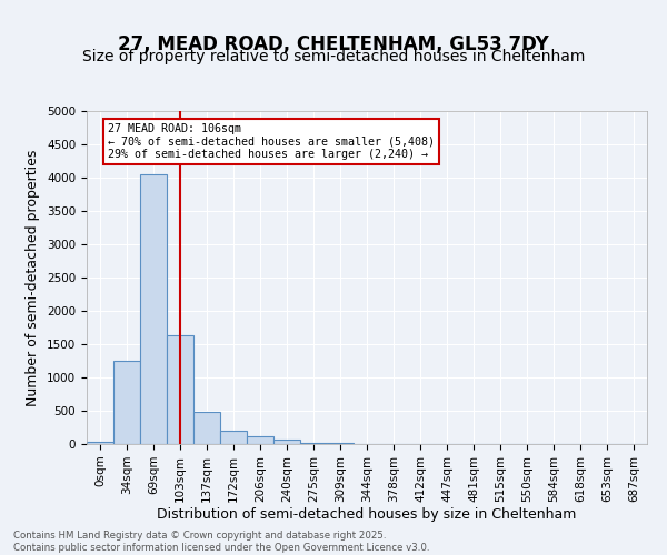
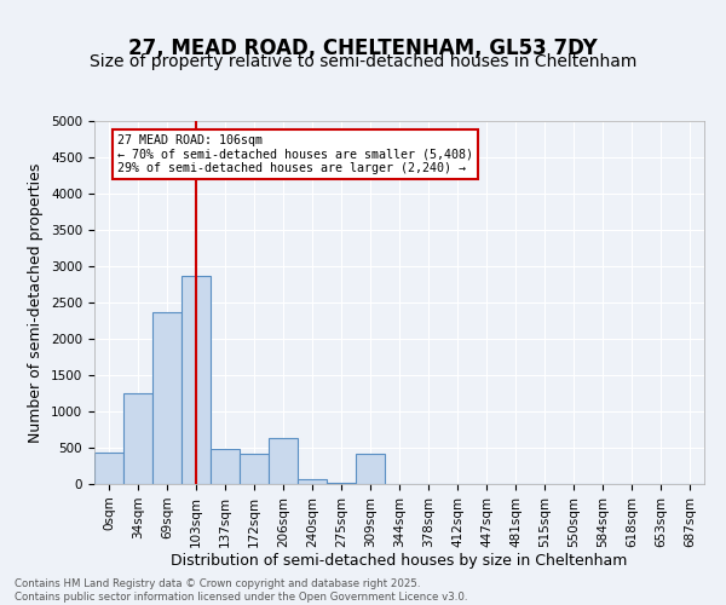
0sqm: 30 -> 440
69sqm: 4050 -> 2360
103sqm: 1630 -> 2860
172sqm: 200 -> 420
206sqm: 110 -> 640
309sqm: 10 -> 420
